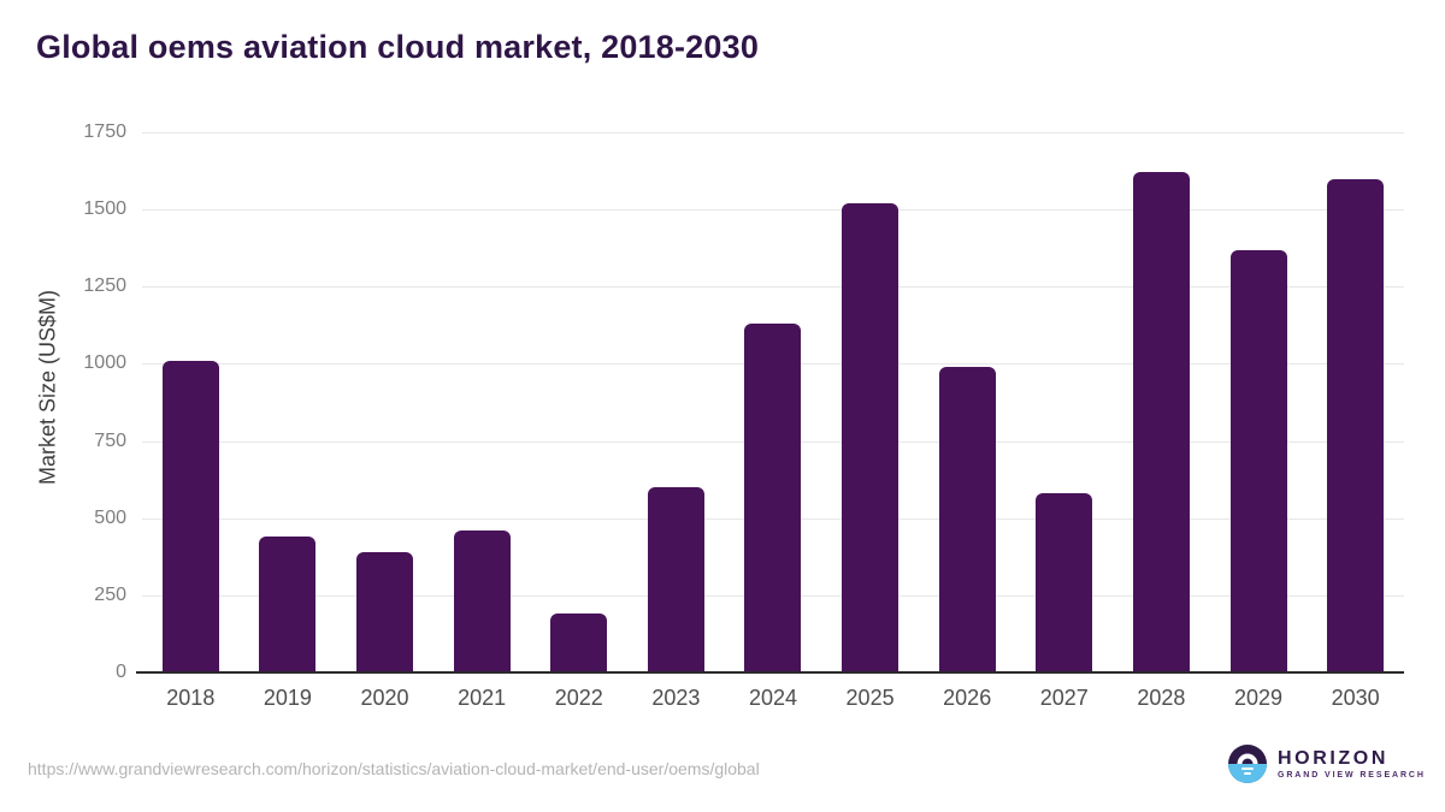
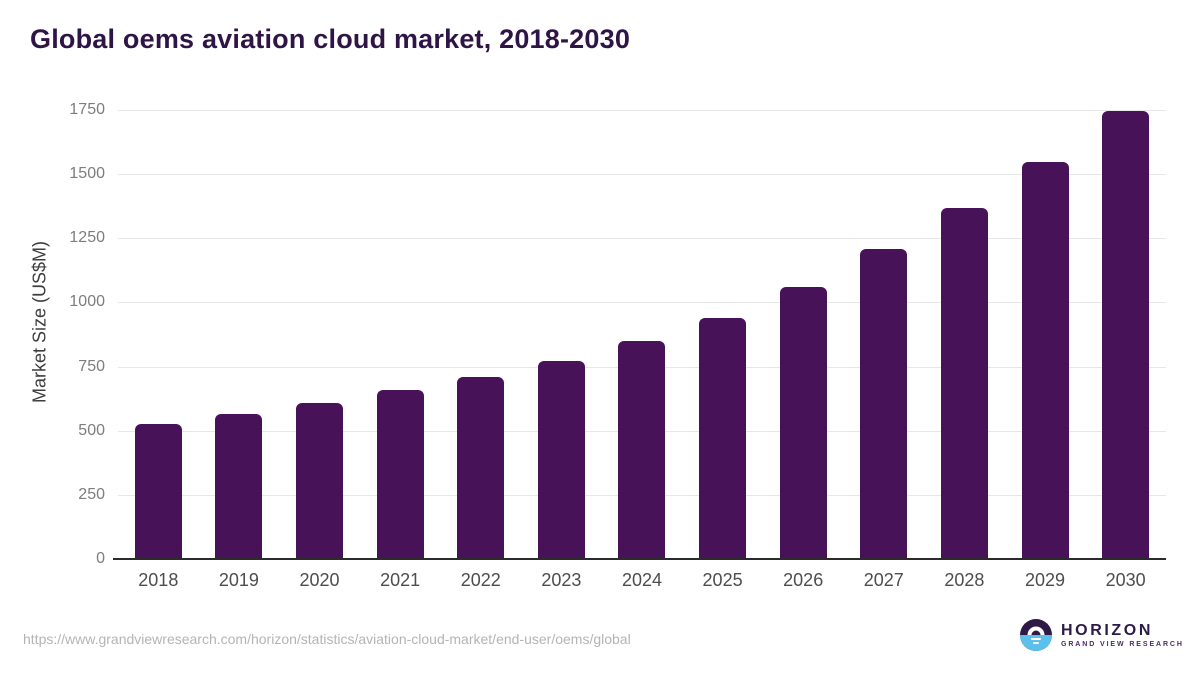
2018: 1010 -> 520
2019: 440 -> 570
2020: 390 -> 610
2021: 460 -> 660
2022: 190 -> 710
2023: 600 -> 770
2024: 1130 -> 850
2025: 1520 -> 940
2026: 990 -> 1060
2027: 580 -> 1210
2028: 1620 -> 1370
2029: 1370 -> 1550
2030: 1600 -> 1750
